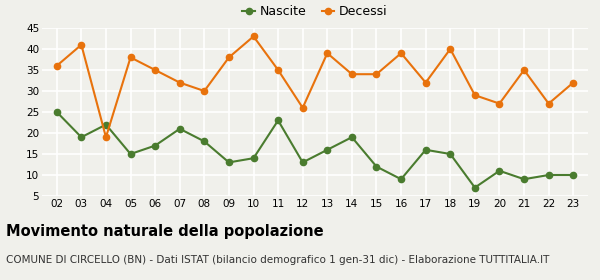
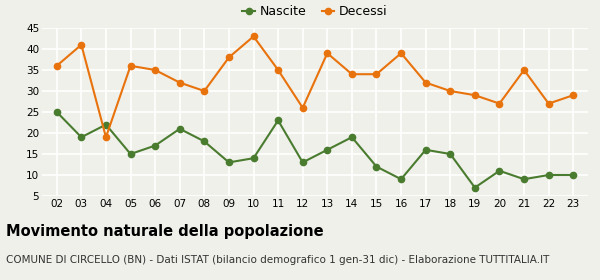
Decessi/05: 38 -> 36
Decessi/18: 40 -> 30
Decessi/23: 32 -> 29
